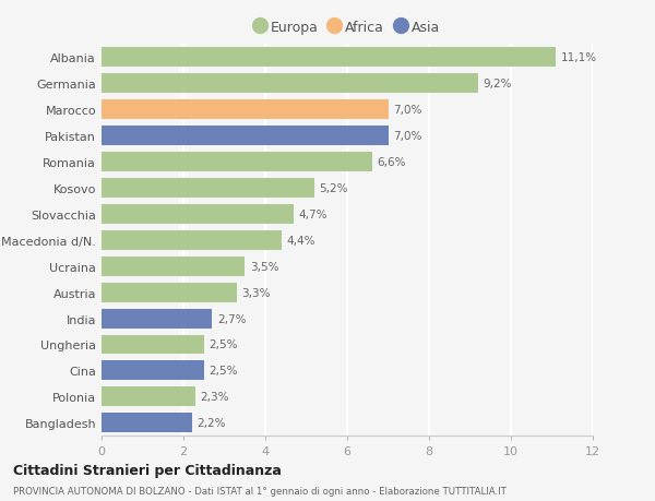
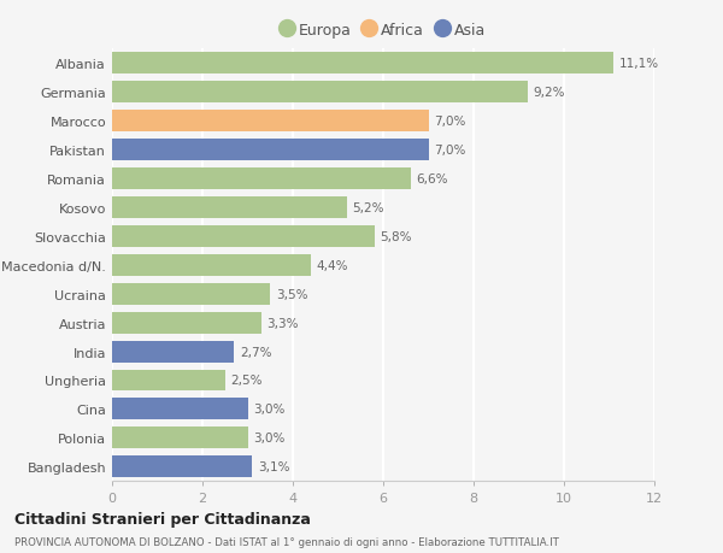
Slovacchia: 4,7% -> 5,8%
Cina: 2,5% -> 3,0%
Polonia: 2,3% -> 3,0%
Bangladesh: 2,2% -> 3,1%
